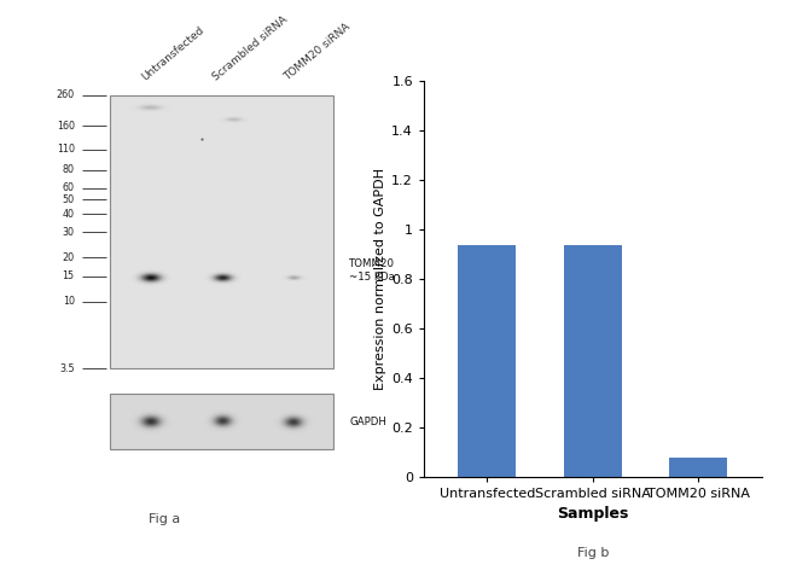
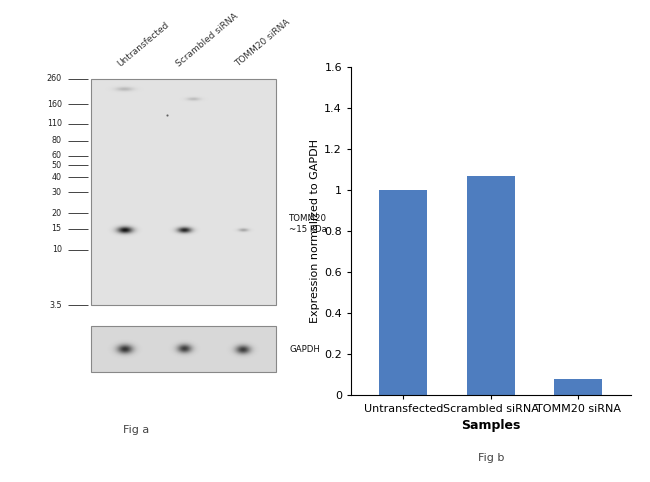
Untransfected: 0.94 -> 1.00
Scrambled siRNA: 0.94 -> 1.07
